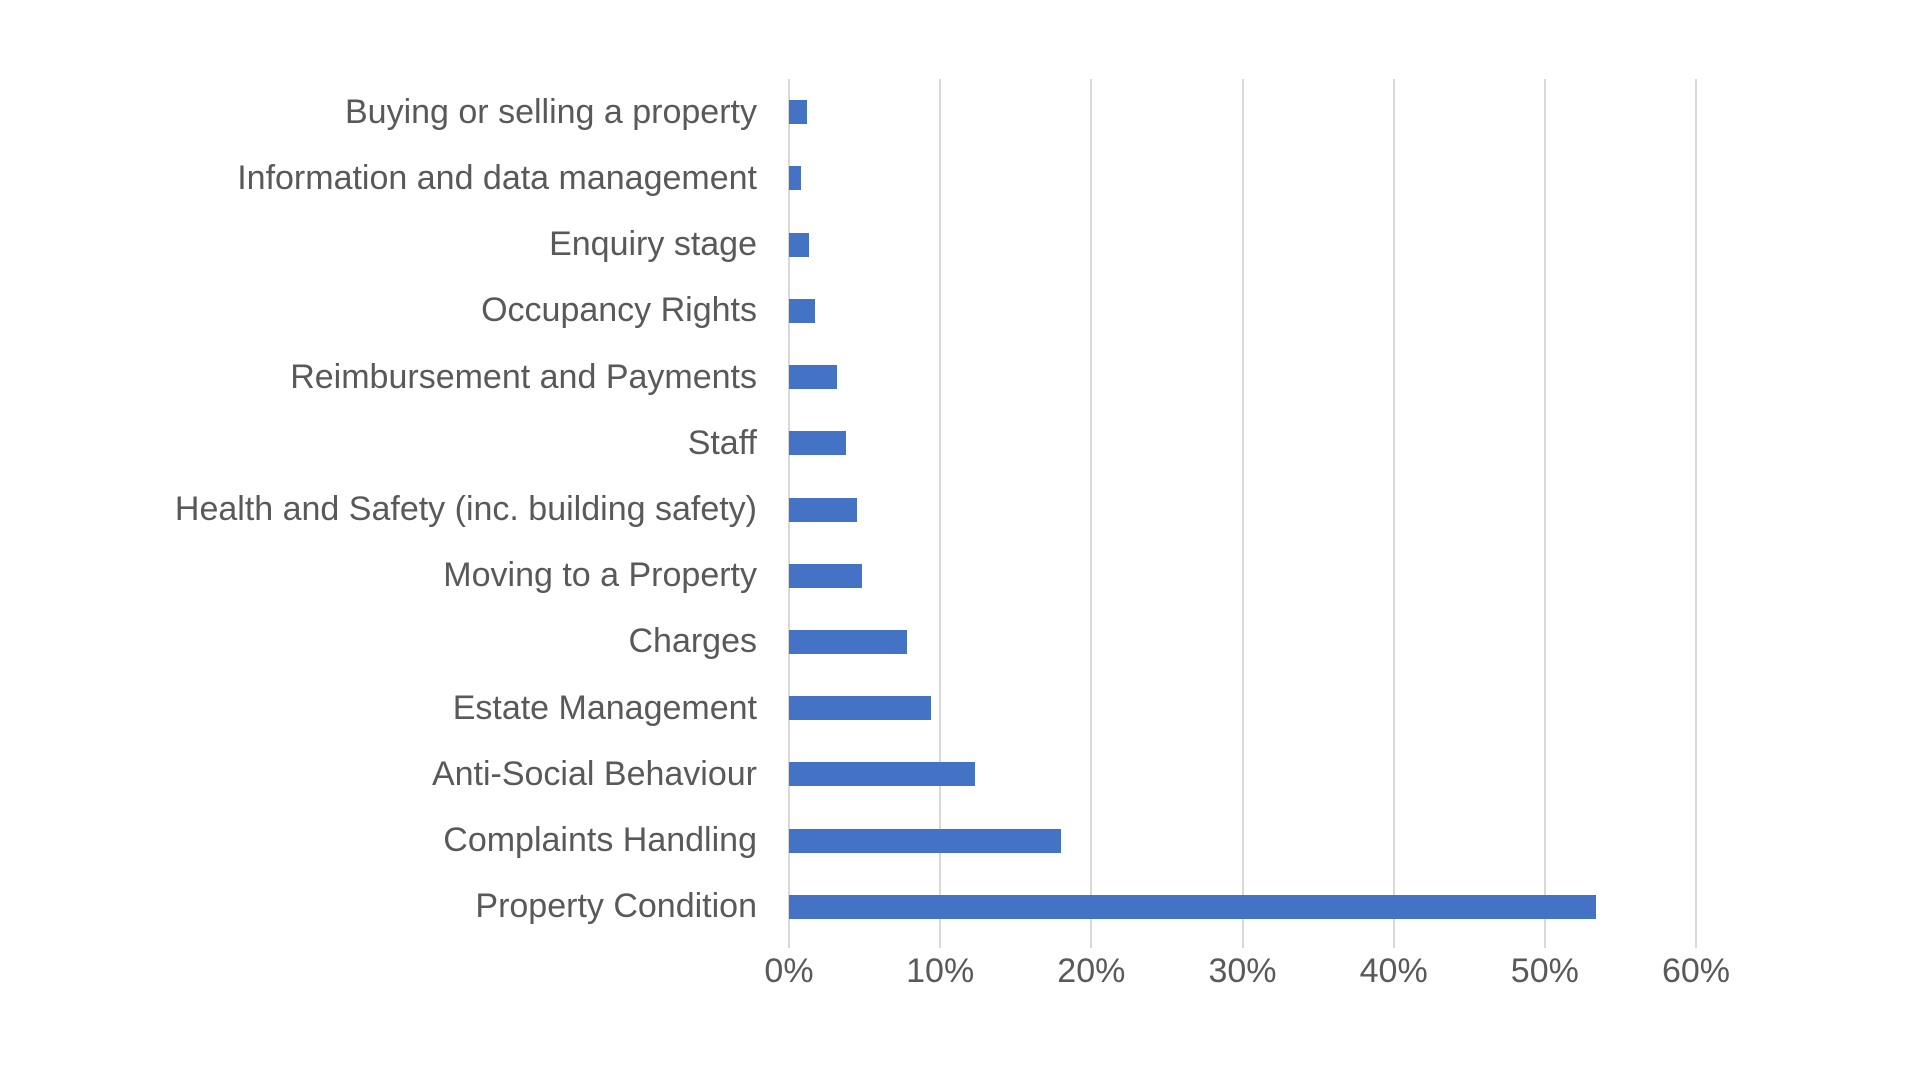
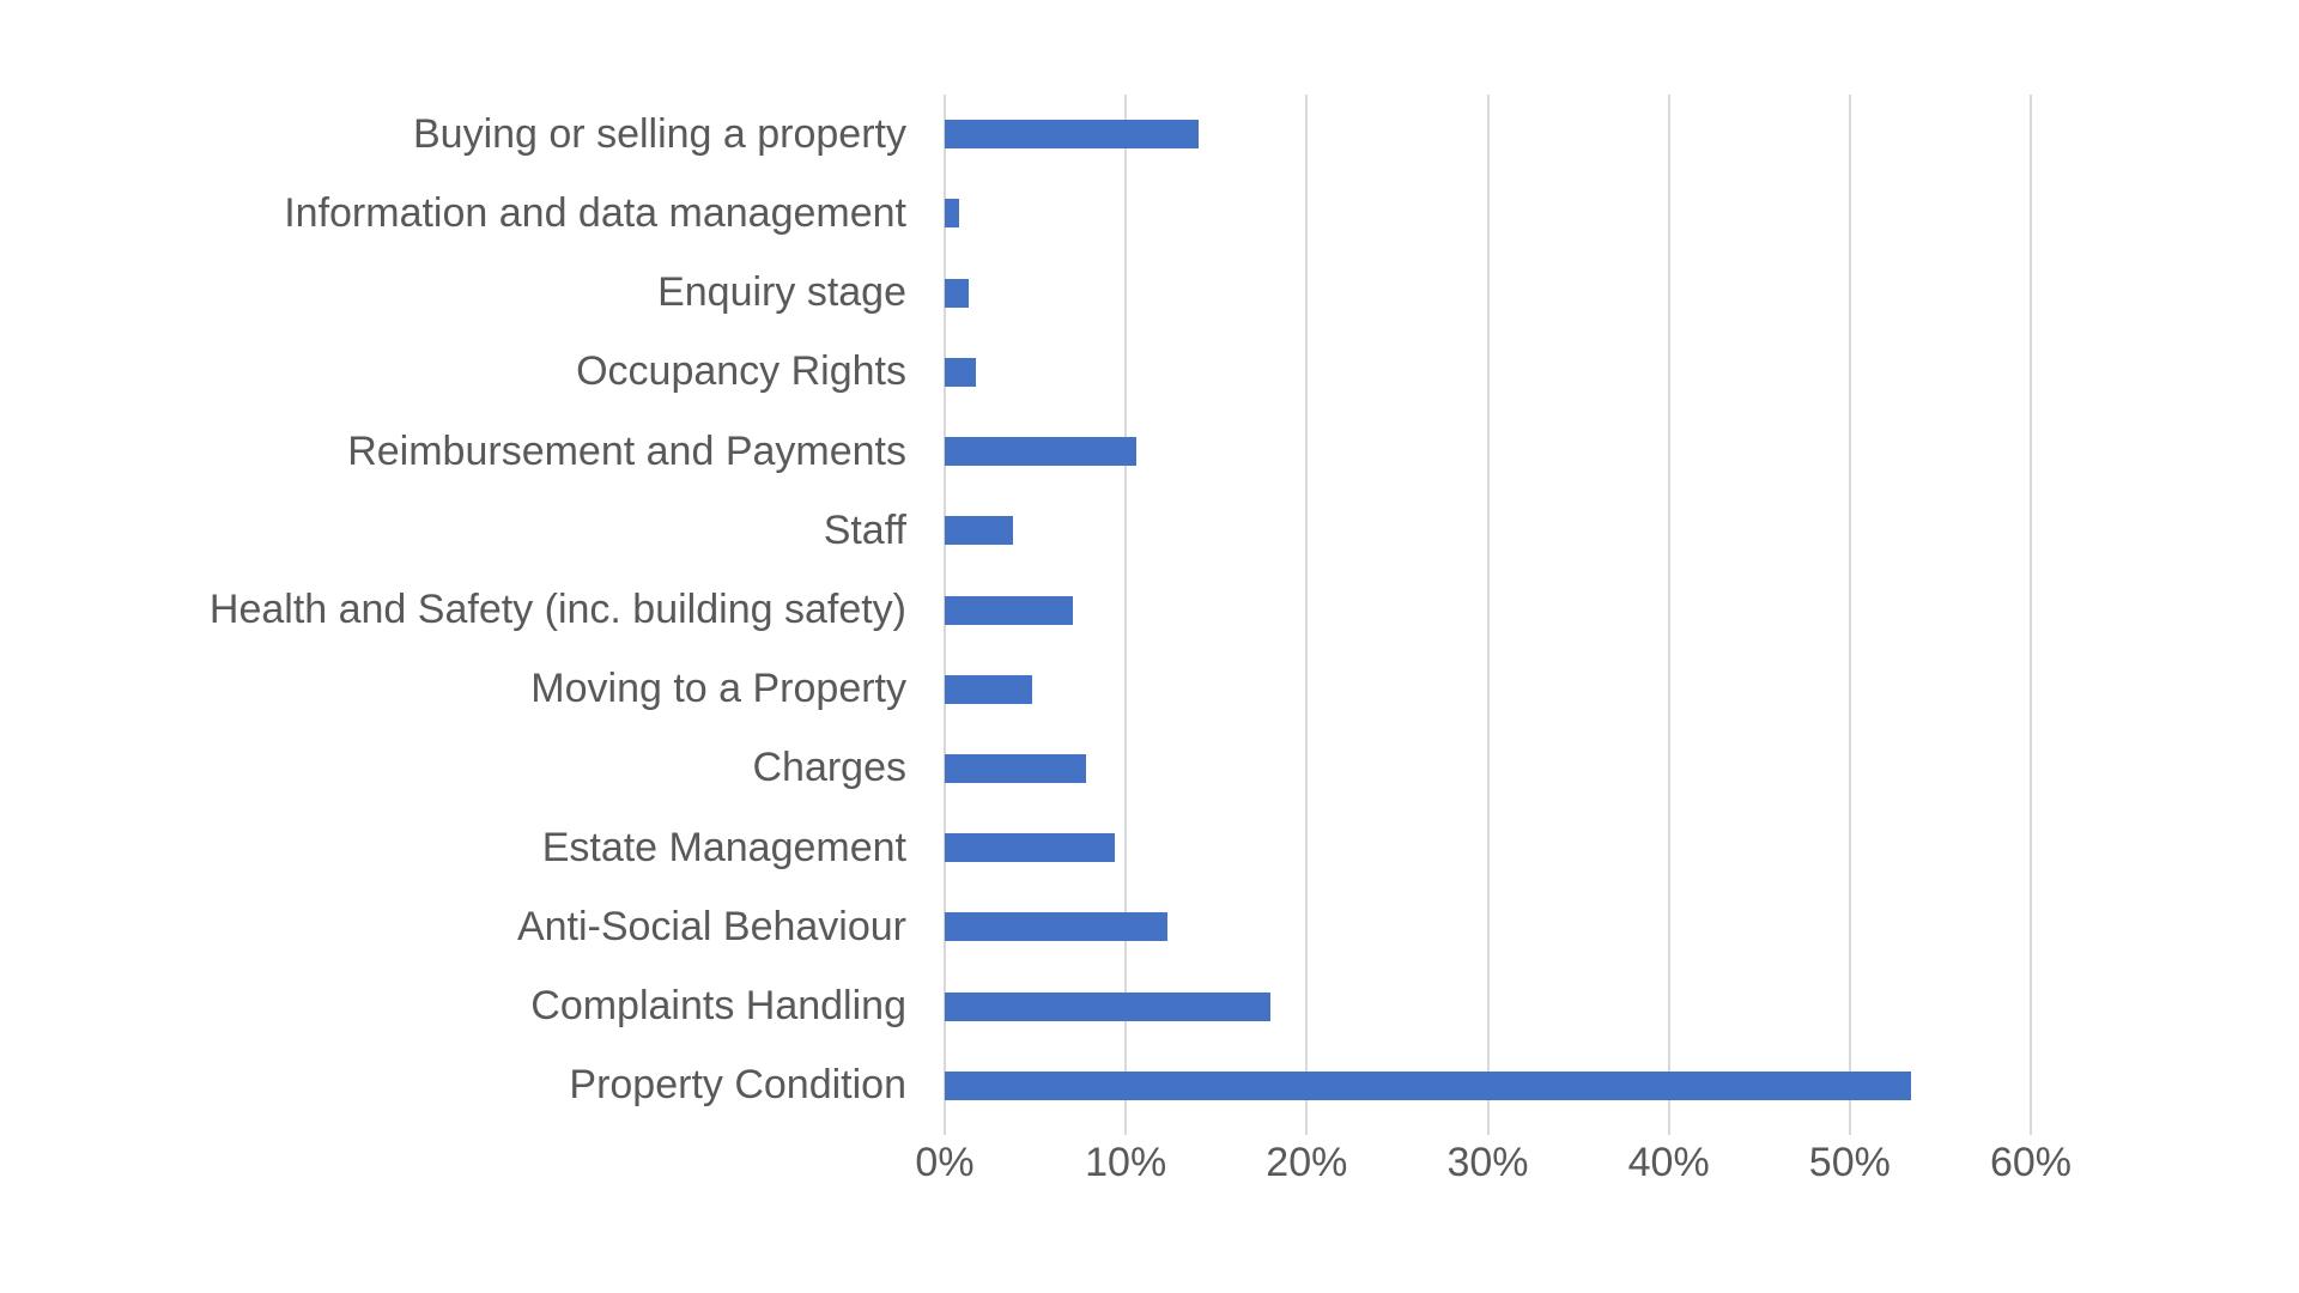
Buying or selling a property: 1.2% -> 14.0%
Reimbursement and Payments: 3.2% -> 10.6%
Health and Safety (inc. building safety): 4.5% -> 7.1%
